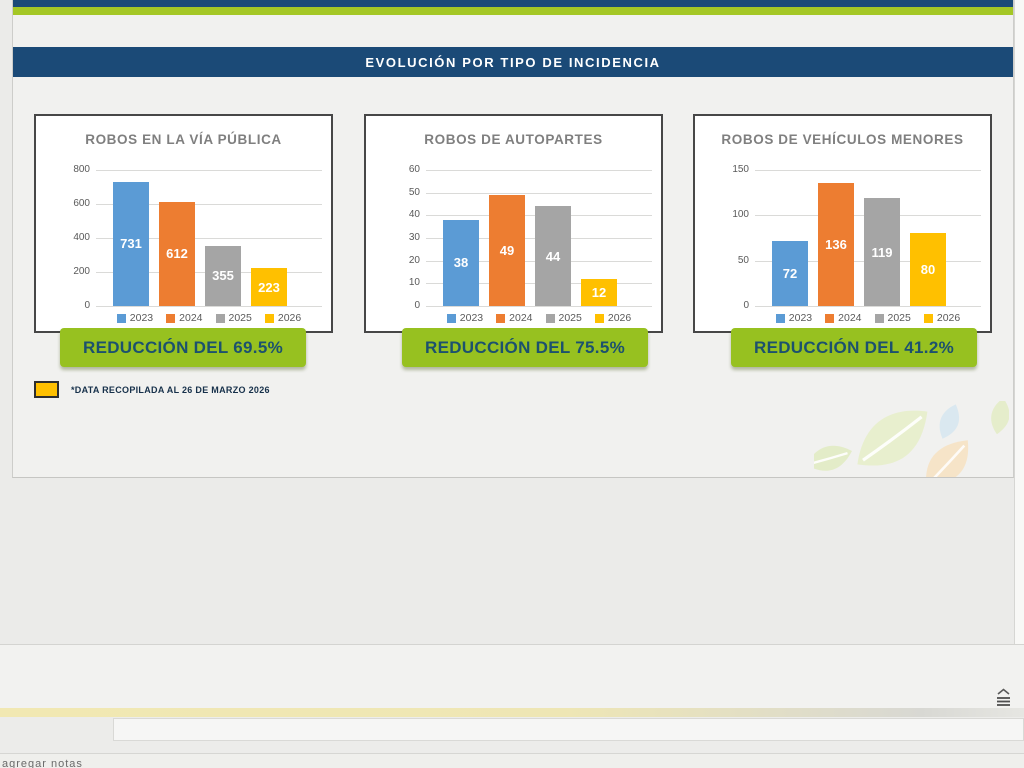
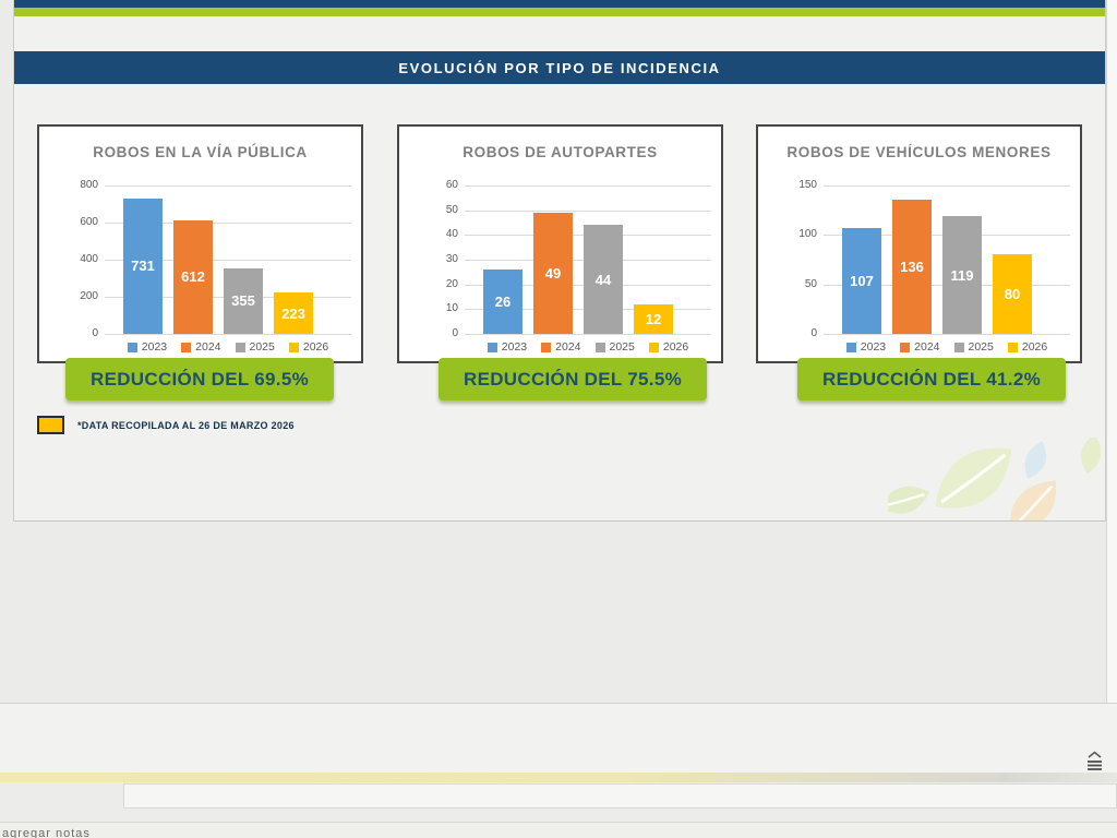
ROBOS DE AUTOPARTES/2023: 38 -> 26
ROBOS DE VEHÍCULOS MENORES/2023: 72 -> 107
